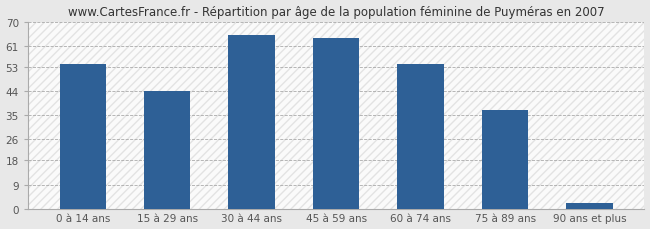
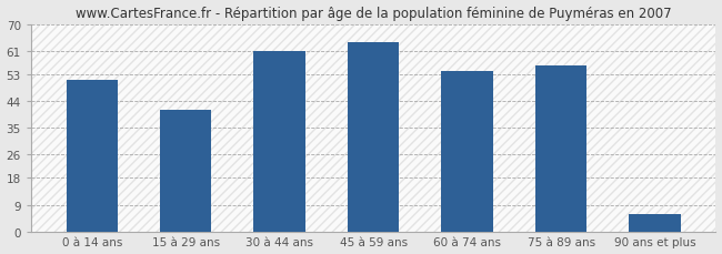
0 à 14 ans: 54 -> 51
15 à 29 ans: 44 -> 41
30 à 44 ans: 65 -> 61
75 à 89 ans: 37 -> 56
90 ans et plus: 2 -> 6
